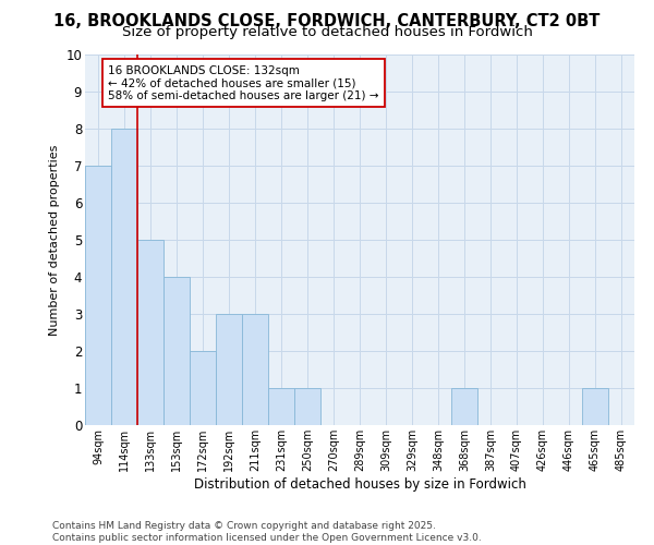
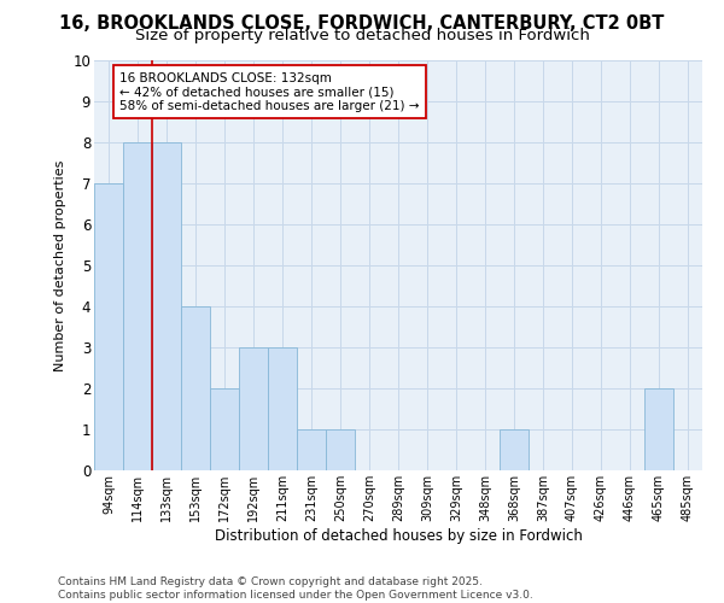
133sqm: 5 -> 8
465sqm: 1 -> 2
